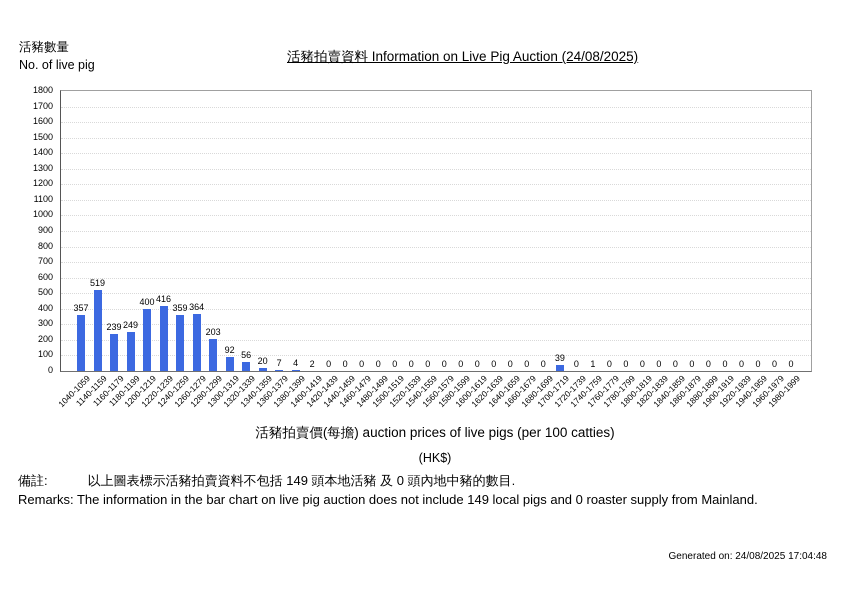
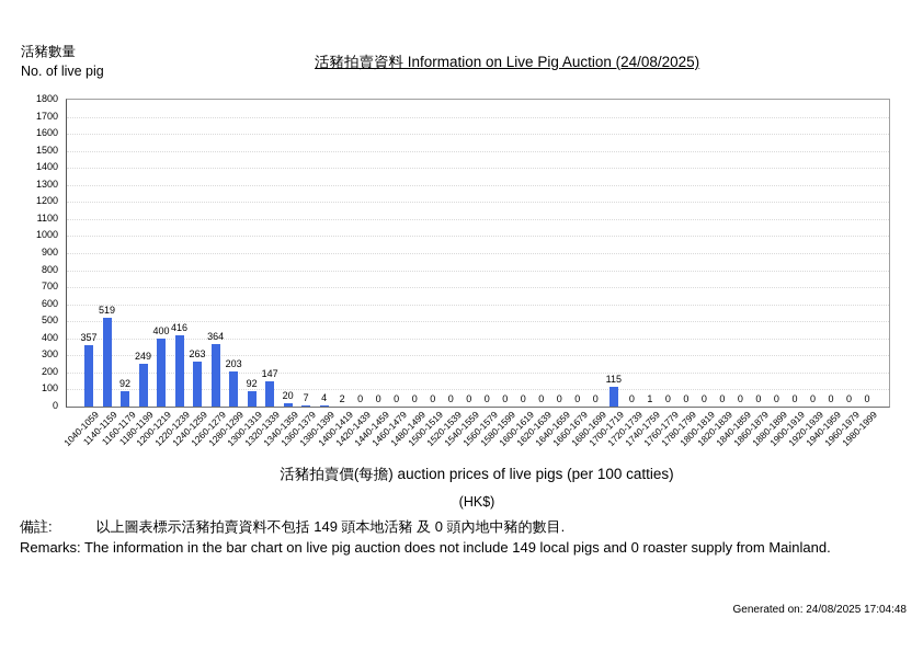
1160-1179: 239 -> 92
1240-1259: 359 -> 263
1320-1339: 56 -> 147
1700-1719: 39 -> 115
